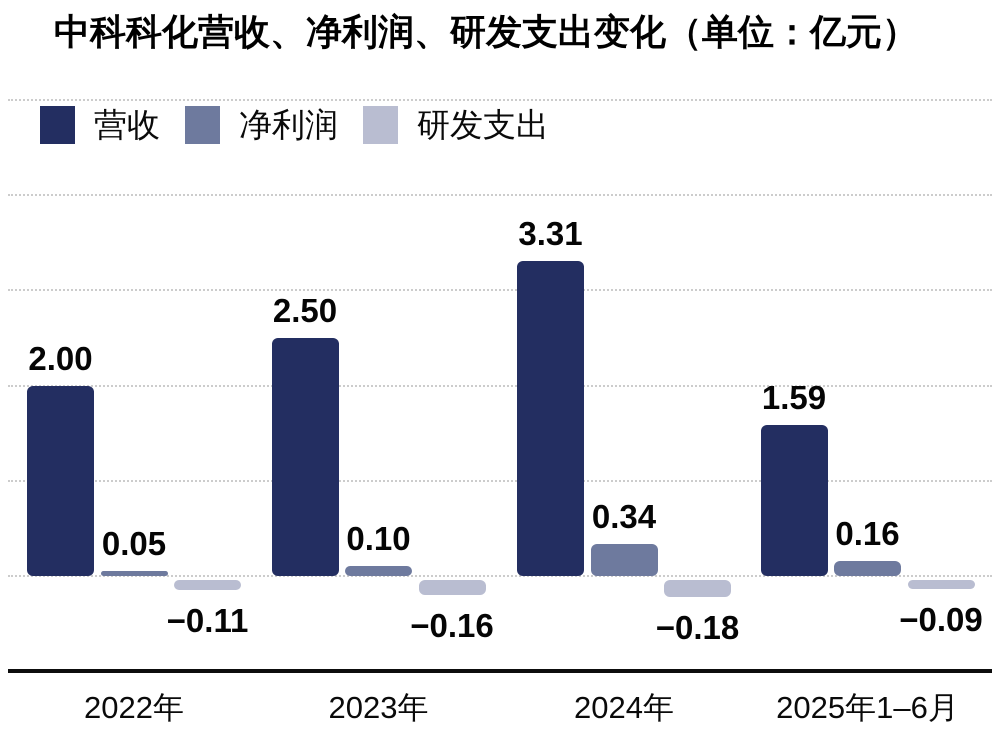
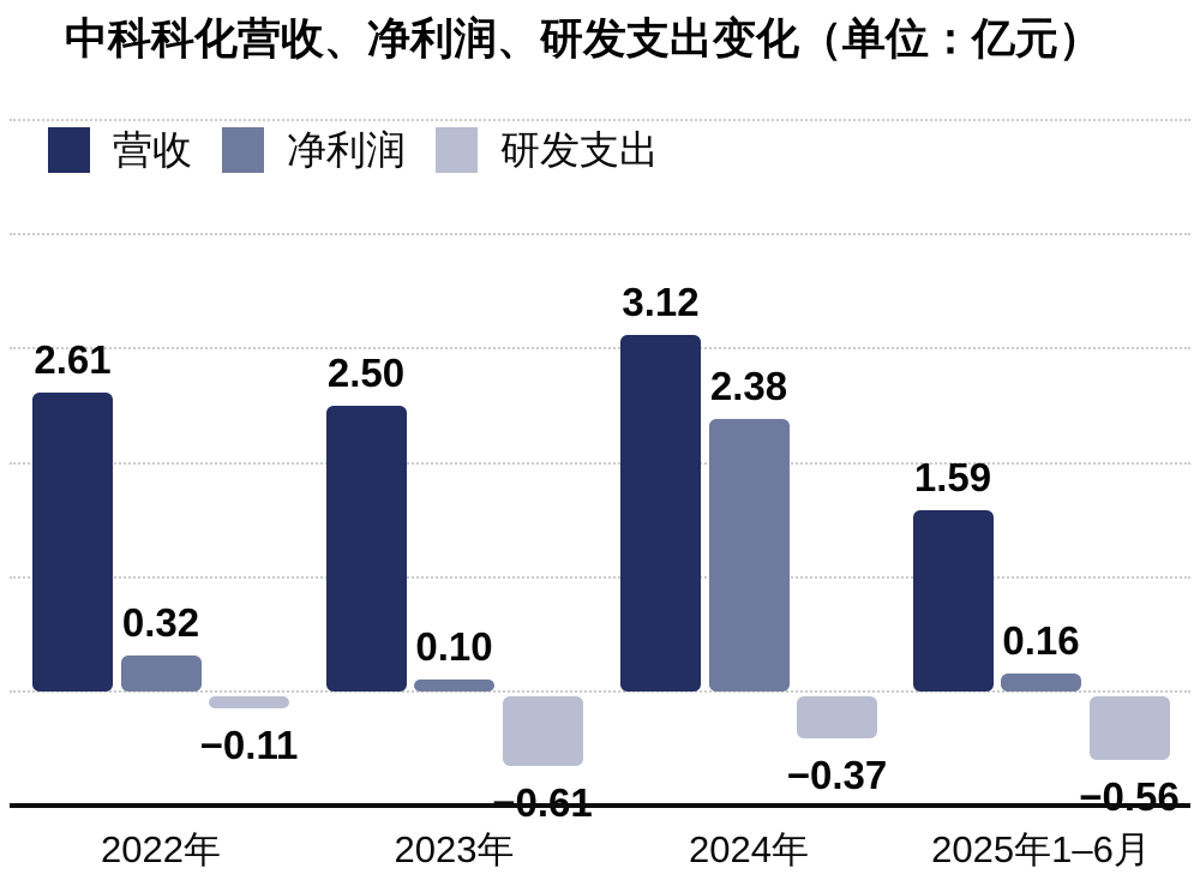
营收/2022年: 2.00 -> 2.61
净利润/2022年: 0.05 -> 0.32
研发支出/2023年: −0.16 -> −0.61
营收/2024年: 3.31 -> 3.12
净利润/2024年: 0.34 -> 2.38
研发支出/2024年: −0.18 -> −0.37
研发支出/2025年1–6月: −0.09 -> −0.56
